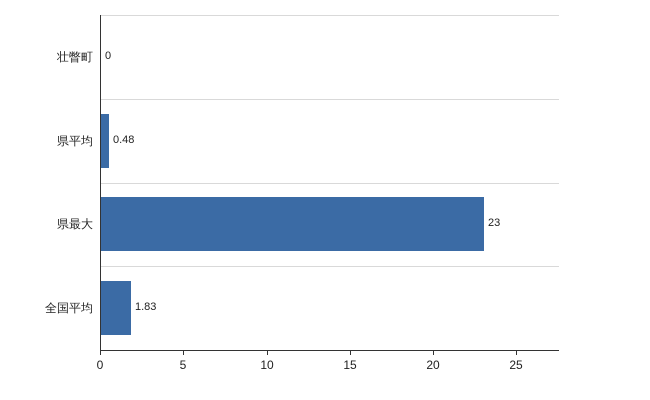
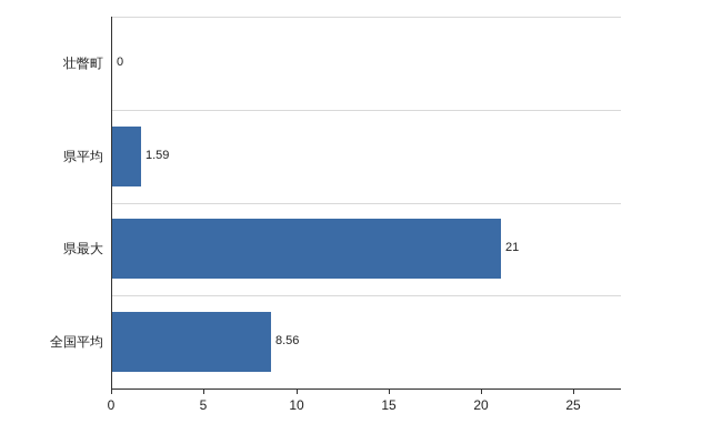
県平均: 0.48 -> 1.59
県最大: 23 -> 21
全国平均: 1.83 -> 8.56
